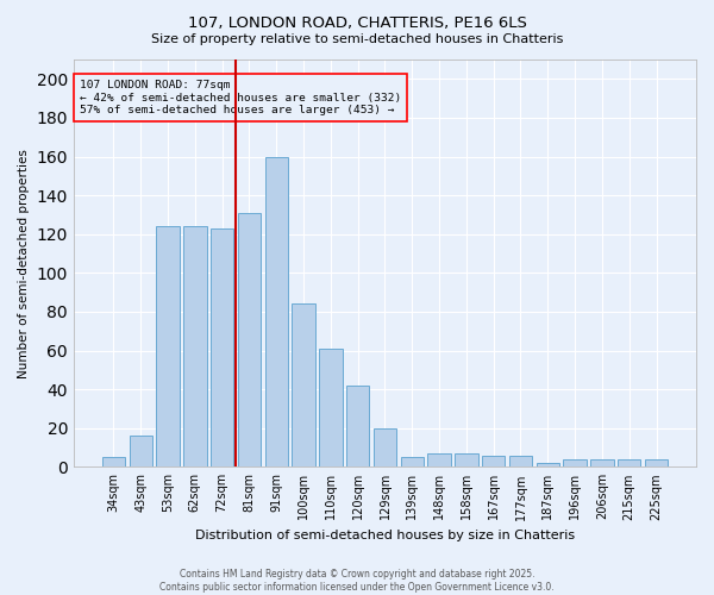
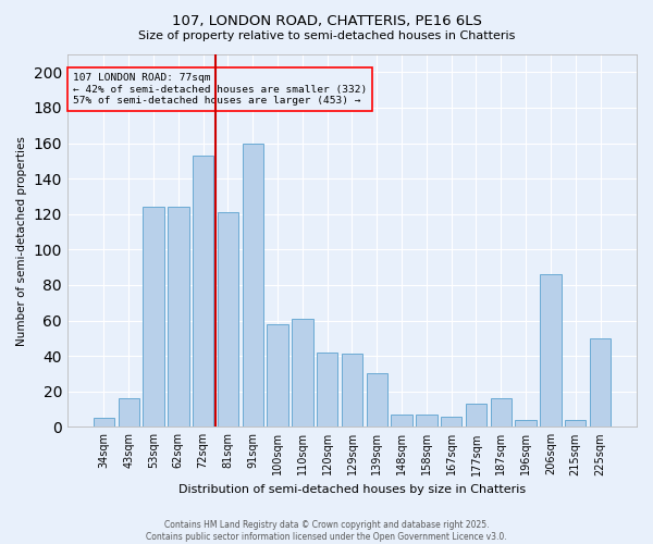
72sqm: 123 -> 153
81sqm: 131 -> 121
100sqm: 84 -> 58
129sqm: 20 -> 41
139sqm: 5 -> 30
177sqm: 6 -> 13
187sqm: 2 -> 16
206sqm: 4 -> 86
225sqm: 4 -> 50
